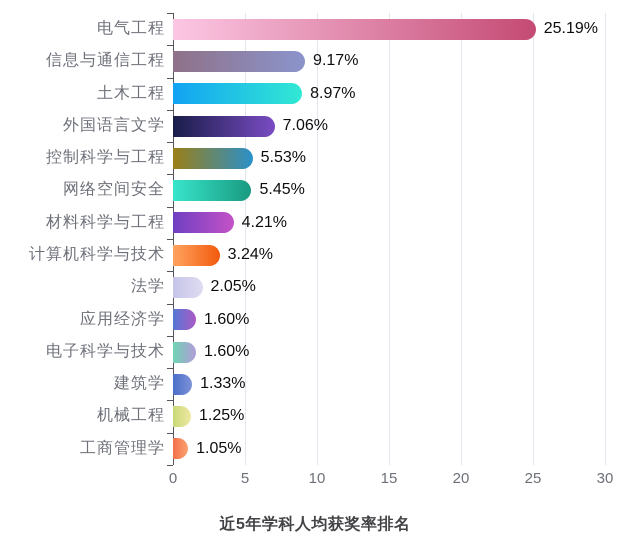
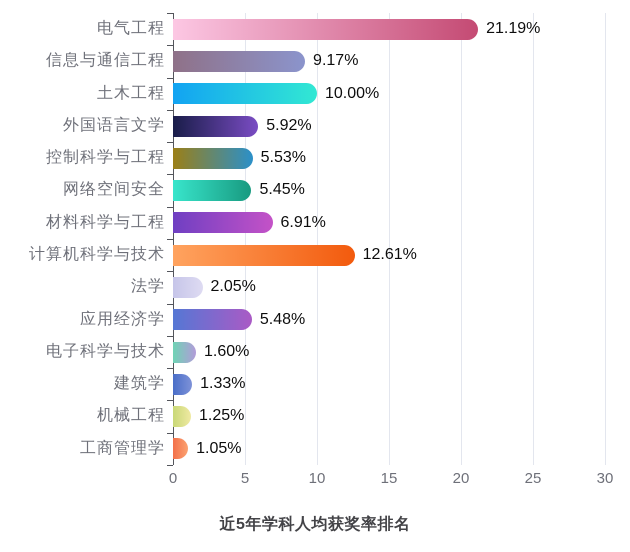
电气工程: 25.19% -> 21.19%
土木工程: 8.97% -> 10.00%
外国语言文学: 7.06% -> 5.92%
材料科学与工程: 4.21% -> 6.91%
计算机科学与技术: 3.24% -> 12.61%
应用经济学: 1.60% -> 5.48%
